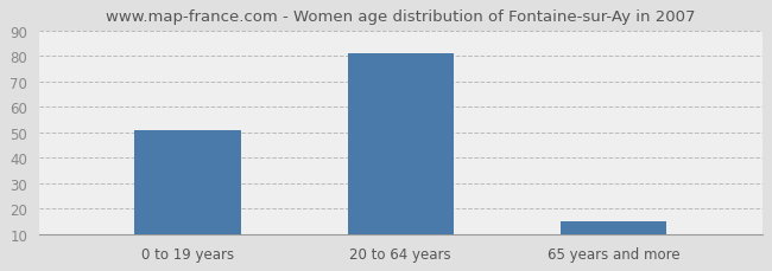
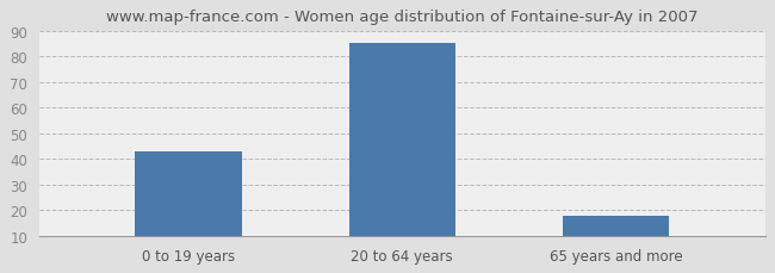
0 to 19 years: 51 -> 43
20 to 64 years: 81 -> 85
65 years and more: 15 -> 18
